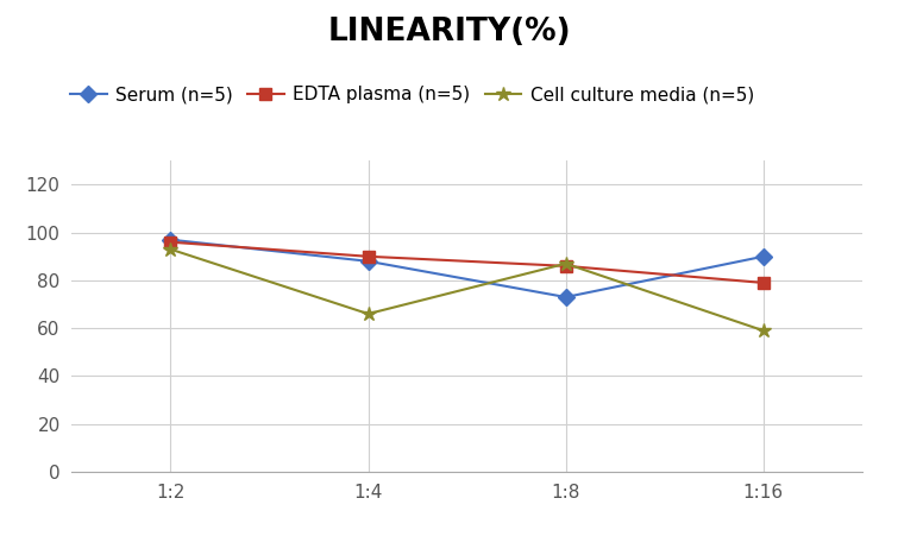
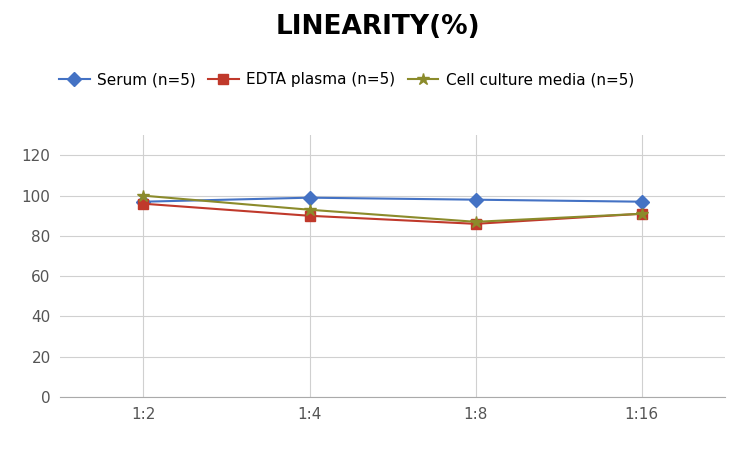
Cell culture media (n=5)/1:2: 93 -> 100
Serum (n=5)/1:4: 88 -> 99
Cell culture media (n=5)/1:4: 66 -> 93
Serum (n=5)/1:8: 73 -> 98
Serum (n=5)/1:16: 90 -> 97
EDTA plasma (n=5)/1:16: 79 -> 91
Cell culture media (n=5)/1:16: 59 -> 91
